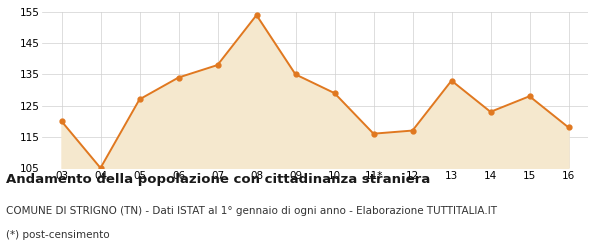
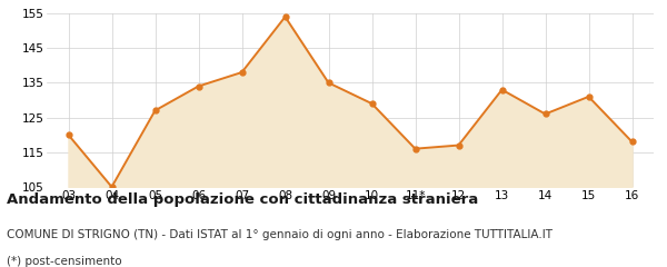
14: 123 -> 126
15: 128 -> 131
